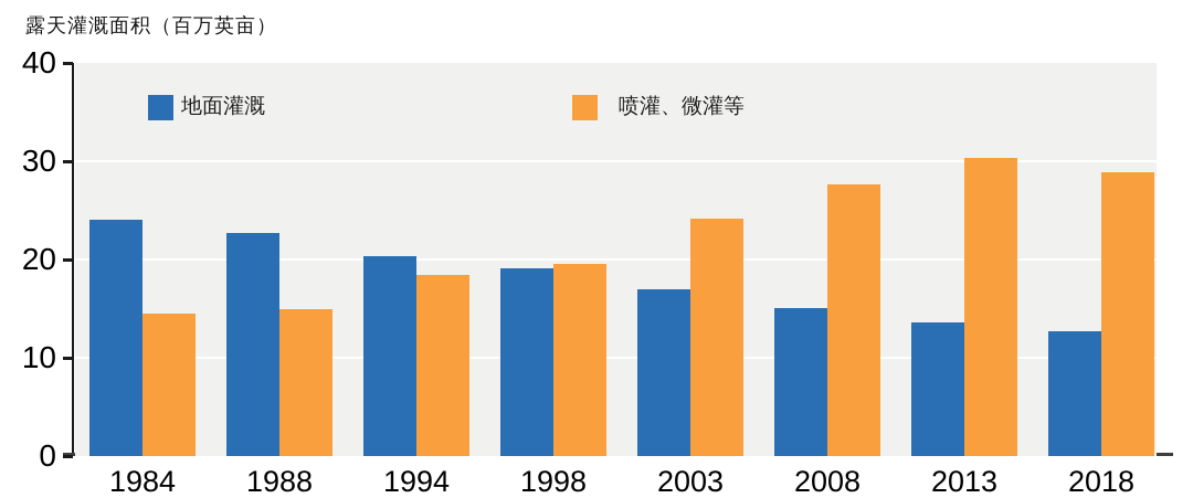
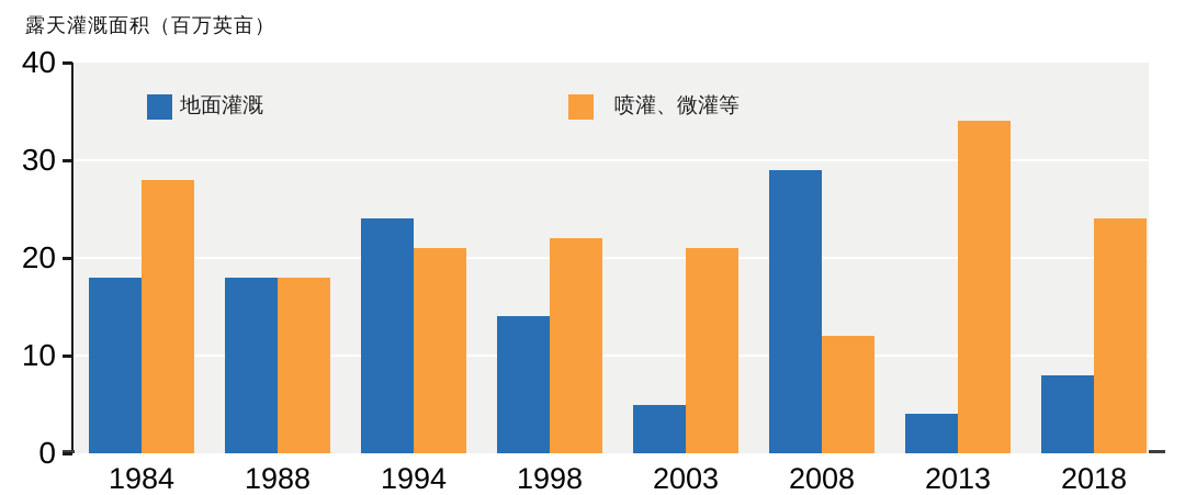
地面灌溉/1984: 24 -> 18
喷灌、微灌等/1984: 14 -> 28
地面灌溉/1988: 23 -> 18
喷灌、微灌等/1988: 15 -> 18
地面灌溉/1994: 20 -> 24
喷灌、微灌等/1994: 18 -> 21
地面灌溉/1998: 19 -> 14
喷灌、微灌等/1998: 20 -> 22
地面灌溉/2003: 17 -> 5
喷灌、微灌等/2003: 24 -> 21
地面灌溉/2008: 15 -> 29
喷灌、微灌等/2008: 28 -> 12
地面灌溉/2013: 14 -> 4
喷灌、微灌等/2013: 30 -> 34
地面灌溉/2018: 13 -> 8
喷灌、微灌等/2018: 29 -> 24
